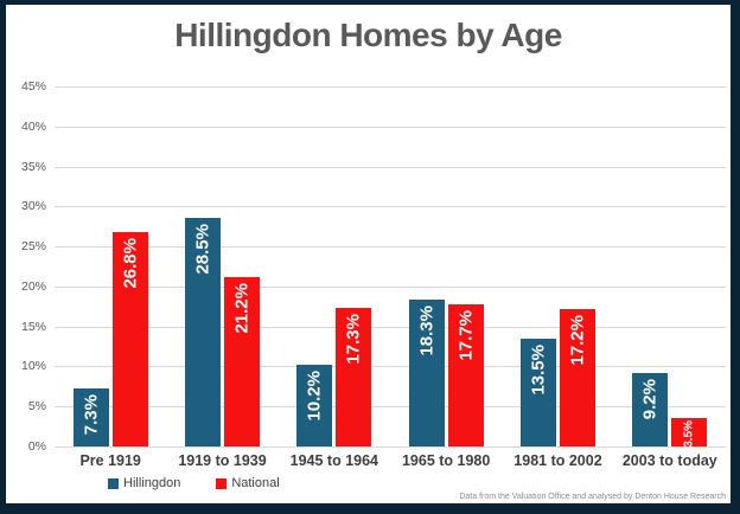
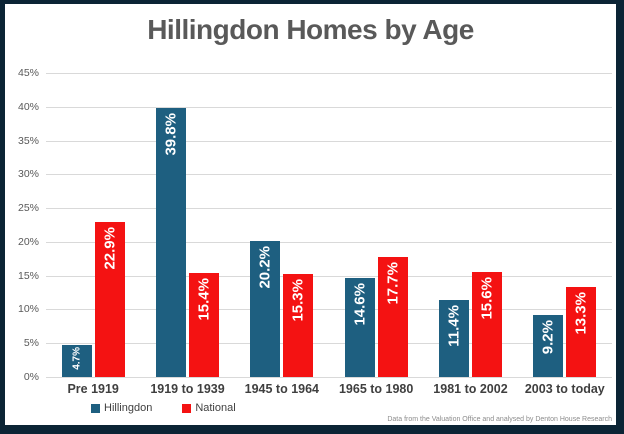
Hillingdon/Pre 1919: 7.3% -> 4.7%
National/Pre 1919: 26.8% -> 22.9%
Hillingdon/1919 to 1939: 28.5% -> 39.8%
National/1919 to 1939: 21.2% -> 15.4%
Hillingdon/1945 to 1964: 10.2% -> 20.2%
National/1945 to 1964: 17.3% -> 15.3%
Hillingdon/1965 to 1980: 18.3% -> 14.6%
Hillingdon/1981 to 2002: 13.5% -> 11.4%
National/1981 to 2002: 17.2% -> 15.6%
National/2003 to today: 3.5% -> 13.3%
